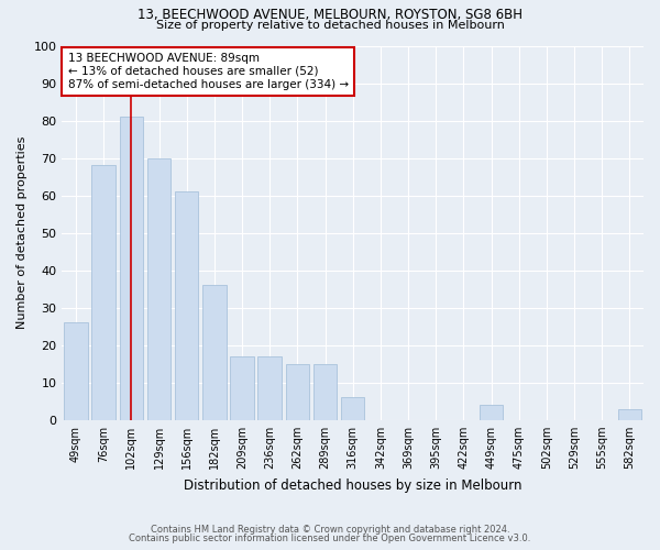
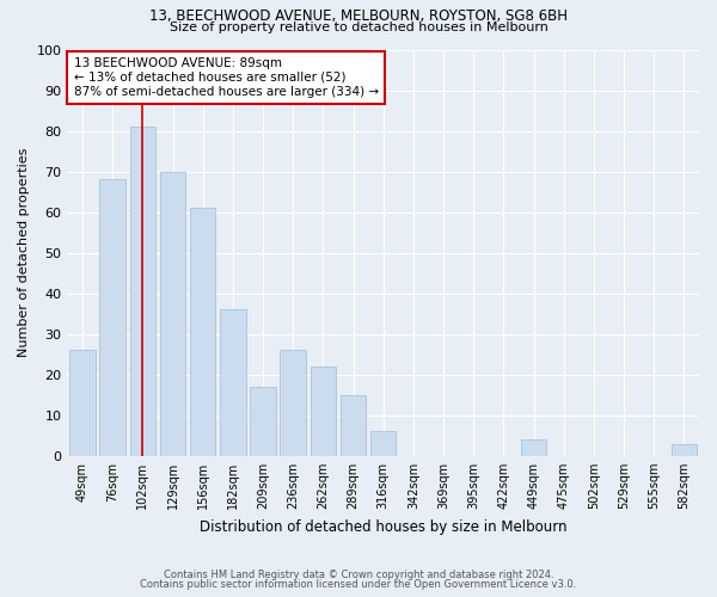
236sqm: 17 -> 26
262sqm: 15 -> 22
